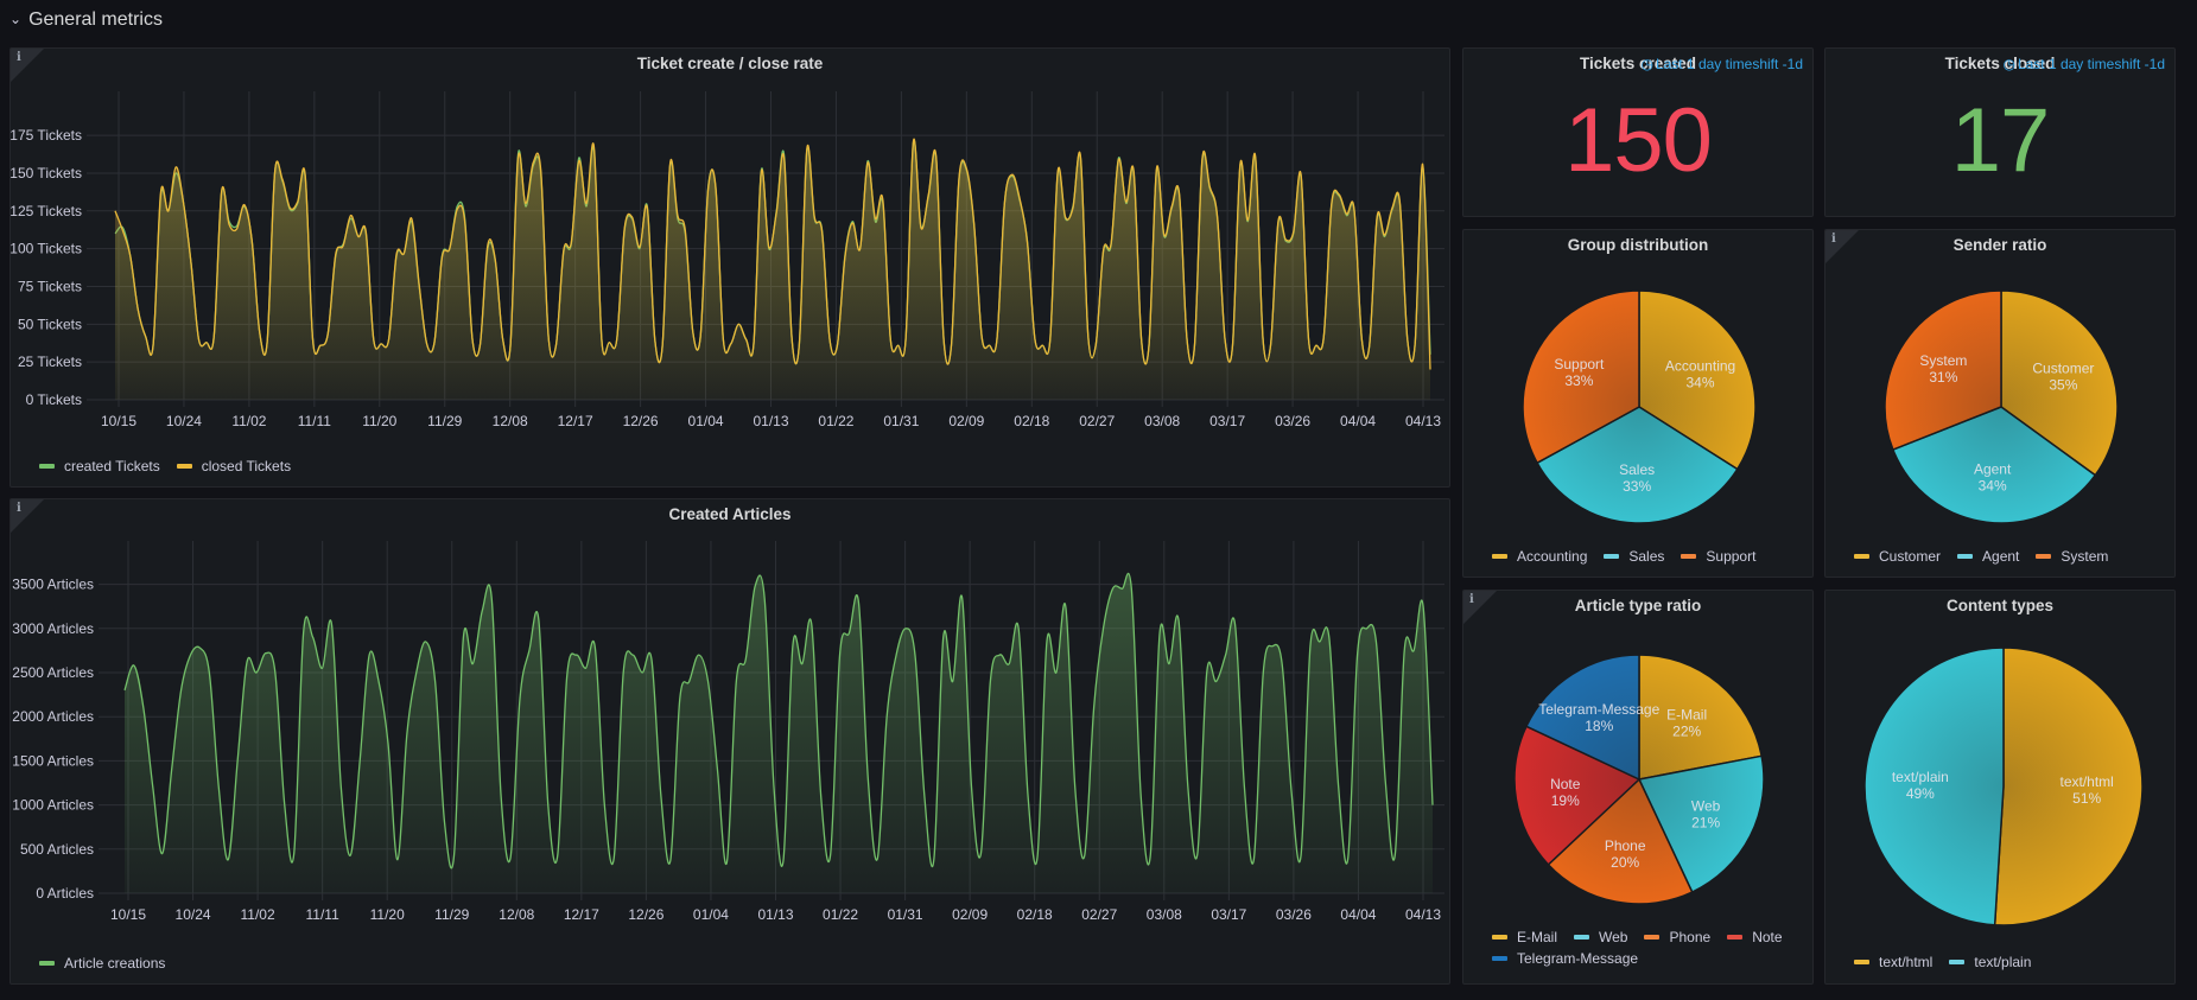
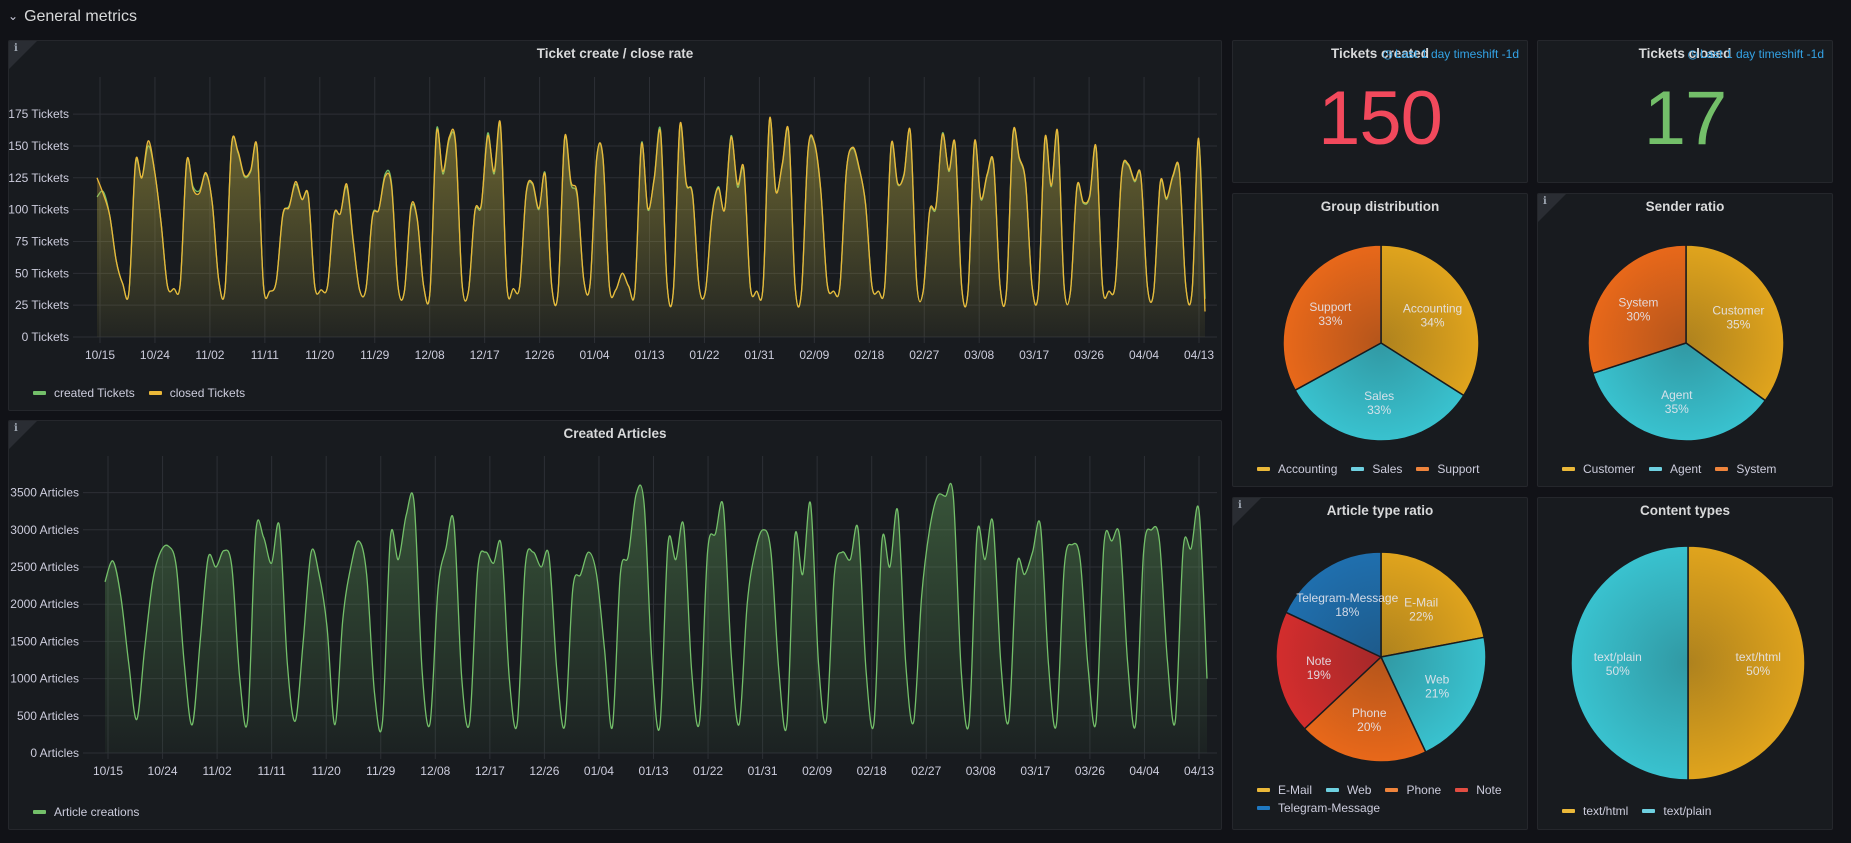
Sender ratio/Agent: 34% -> 35%
Sender ratio/System: 31% -> 30%
Content types/text/html: 51% -> 50%
Content types/text/plain: 49% -> 50%
